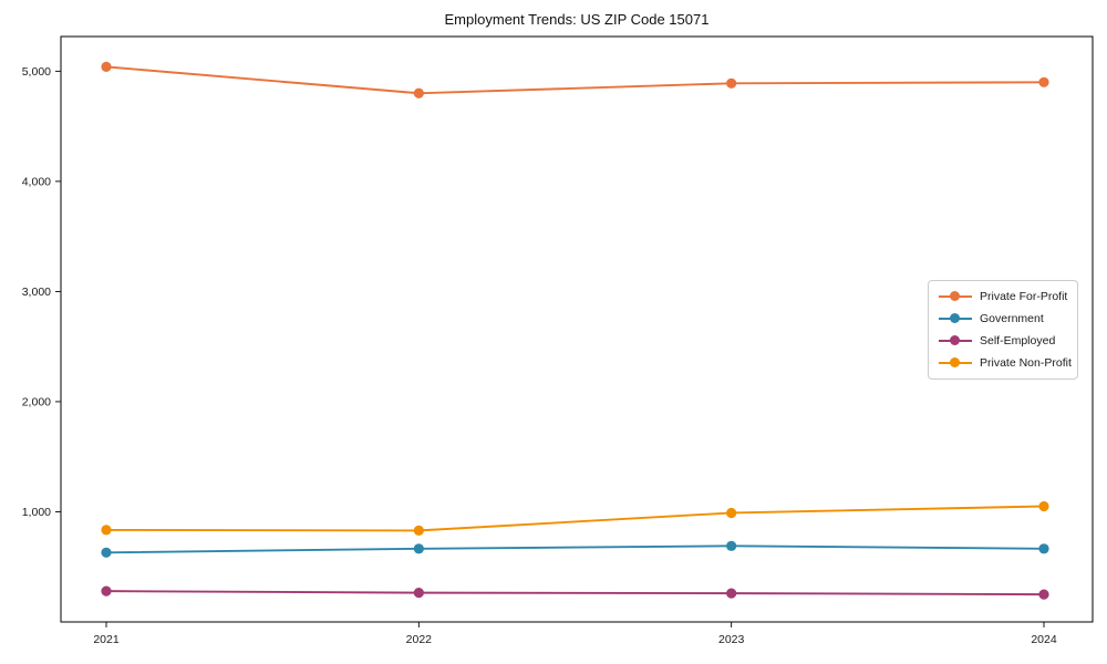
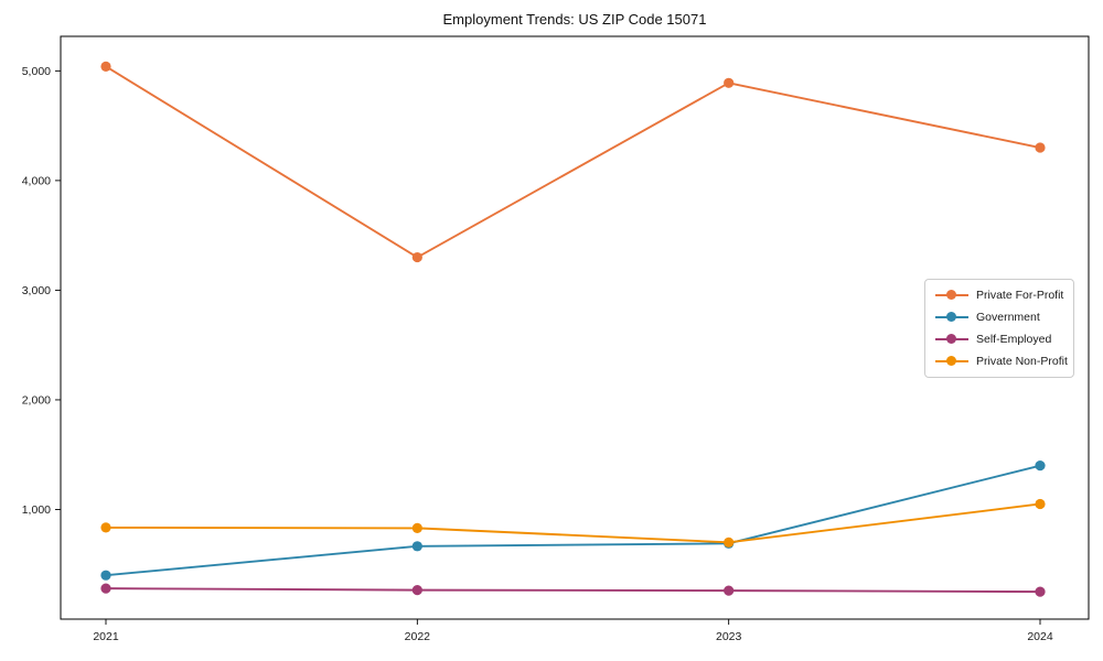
Government/2021: 600 -> 400
Private For-Profit/2022: 4800 -> 3300
Private Non-Profit/2023: 1000 -> 700
Private For-Profit/2024: 4900 -> 4300
Government/2024: 700 -> 1400
